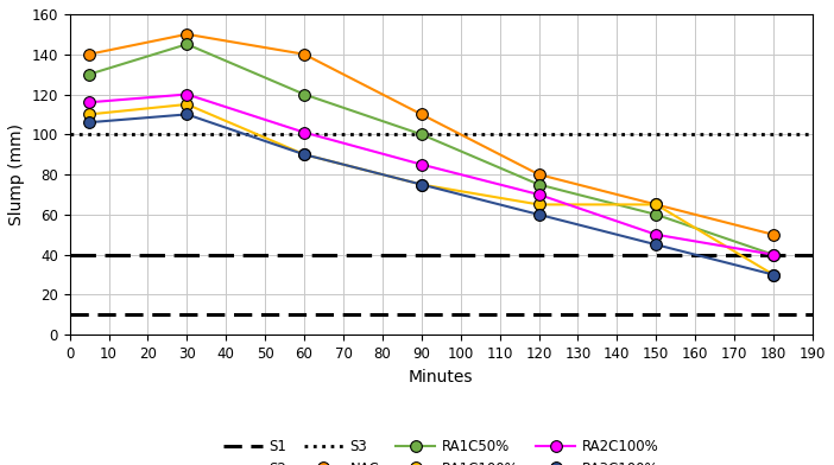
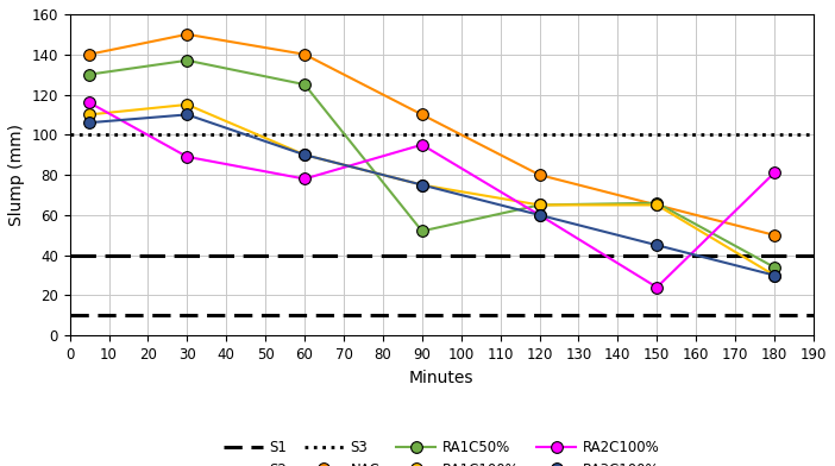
RA1C50%/30: 145 -> 137
RA2C100%/30: 120 -> 89
RA1C50%/60: 120 -> 125
RA2C100%/60: 101 -> 78
RA1C50%/90: 100 -> 52
RA2C100%/90: 85 -> 95
RA1C50%/120: 75 -> 65
RA2C100%/120: 70 -> 60
RA1C50%/150: 60 -> 66
RA2C100%/150: 50 -> 24
RA1C50%/180: 40 -> 34
RA2C100%/180: 40 -> 81
